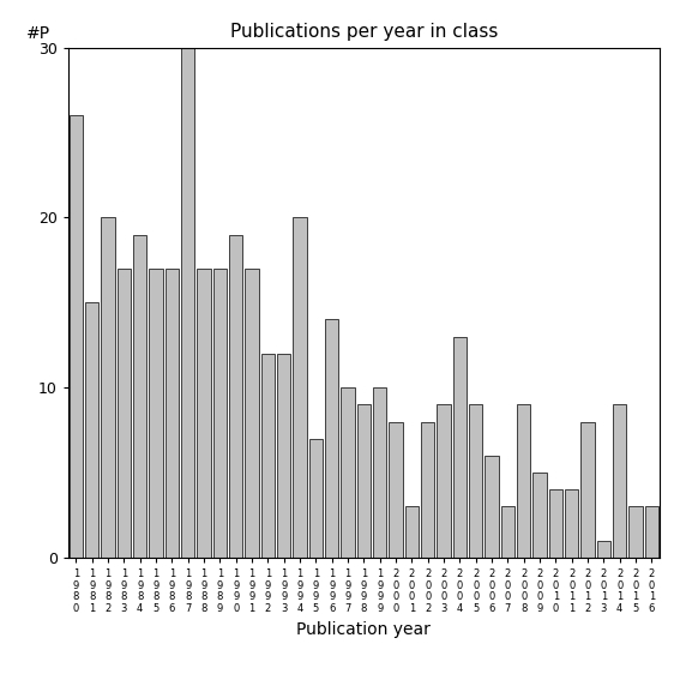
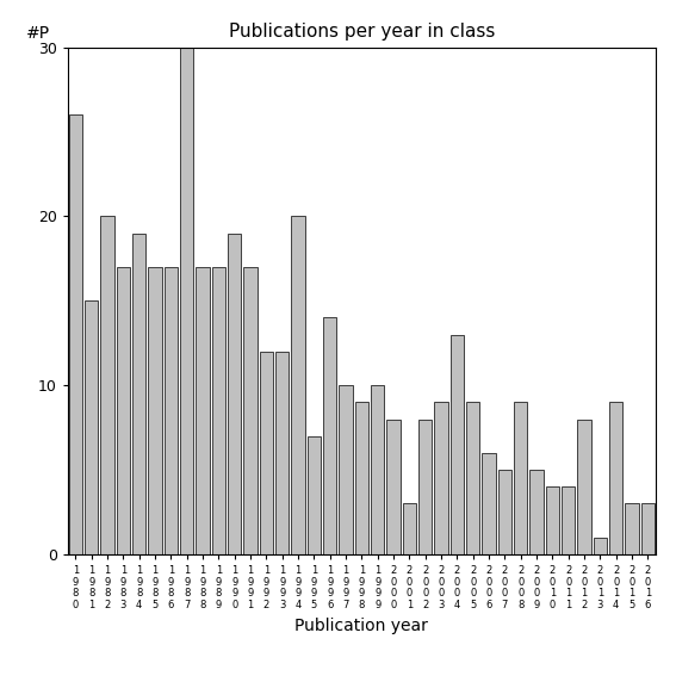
2 0 0 7: 3 -> 5
